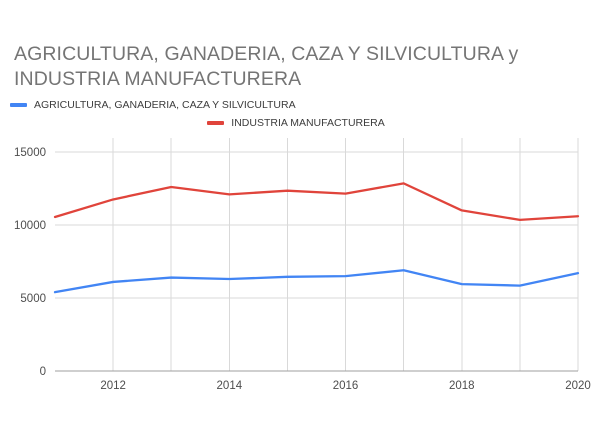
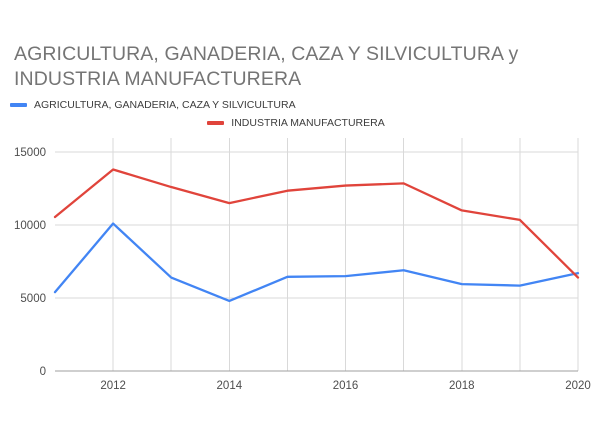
AGRICULTURA, GANADERIA, CAZA Y SILVICULTURA/2012: 6100 -> 10100
INDUSTRIA MANUFACTURERA/2012: 11800 -> 13800
AGRICULTURA, GANADERIA, CAZA Y SILVICULTURA/2014: 6300 -> 4800
INDUSTRIA MANUFACTURERA/2014: 12100 -> 11500
INDUSTRIA MANUFACTURERA/2016: 12200 -> 12700
INDUSTRIA MANUFACTURERA/2020: 10600 -> 6400
